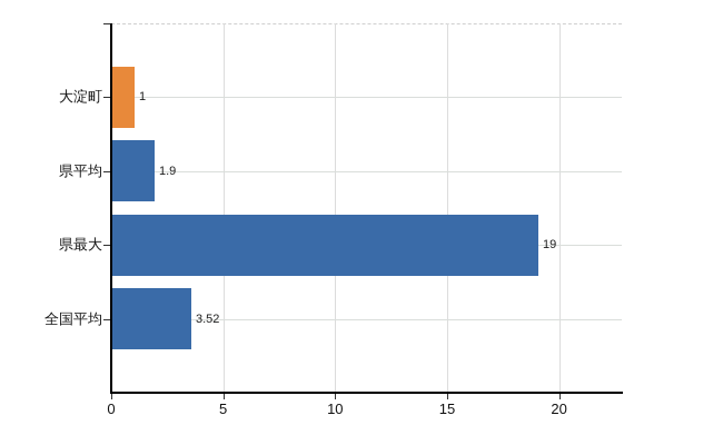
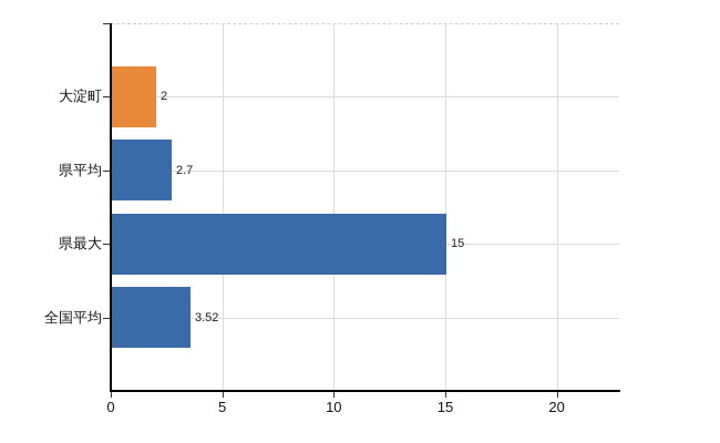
大淀町: 1 -> 2
県平均: 1.9 -> 2.7
県最大: 19 -> 15
